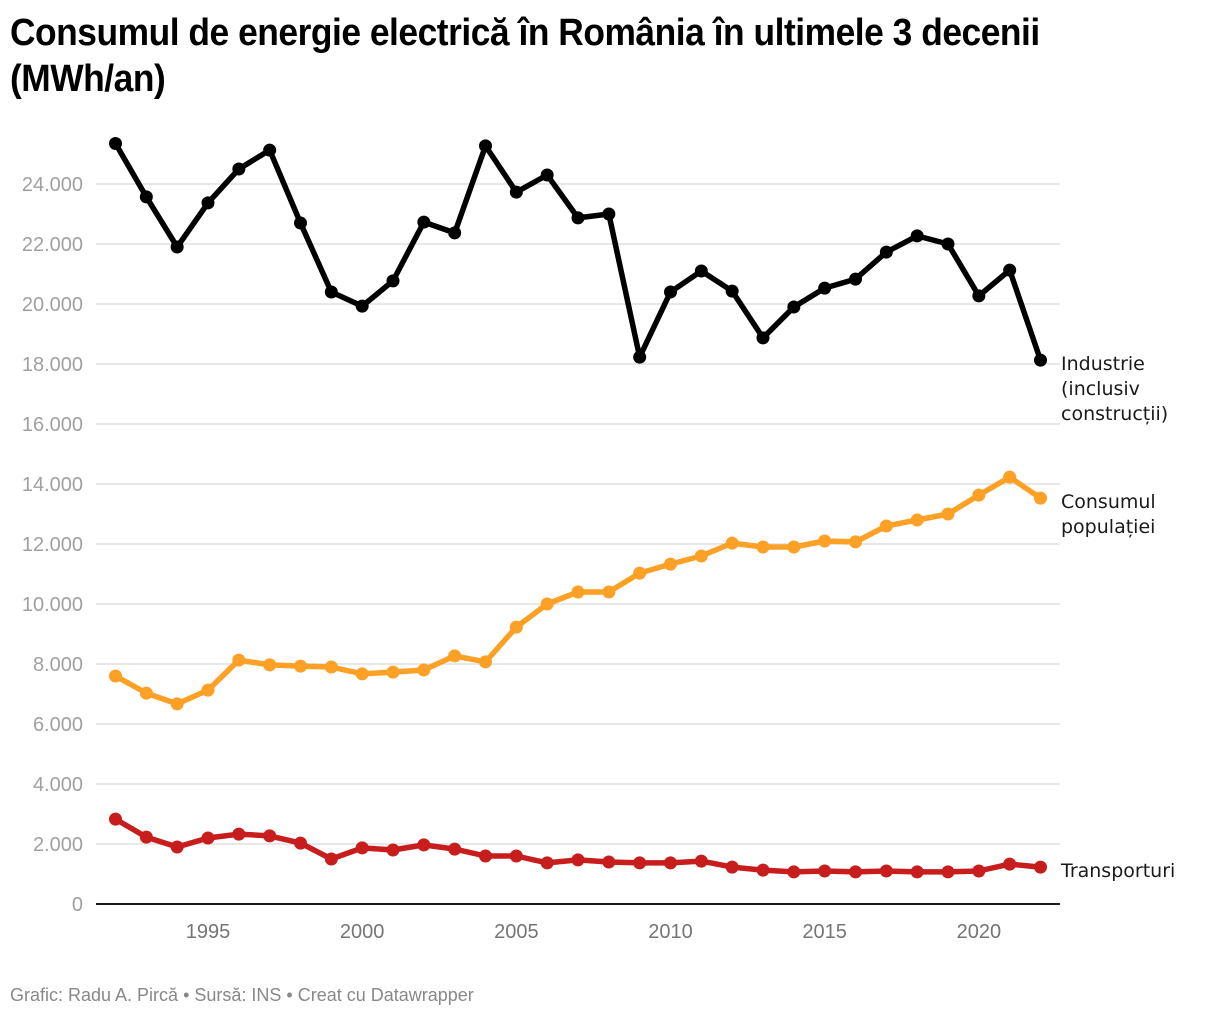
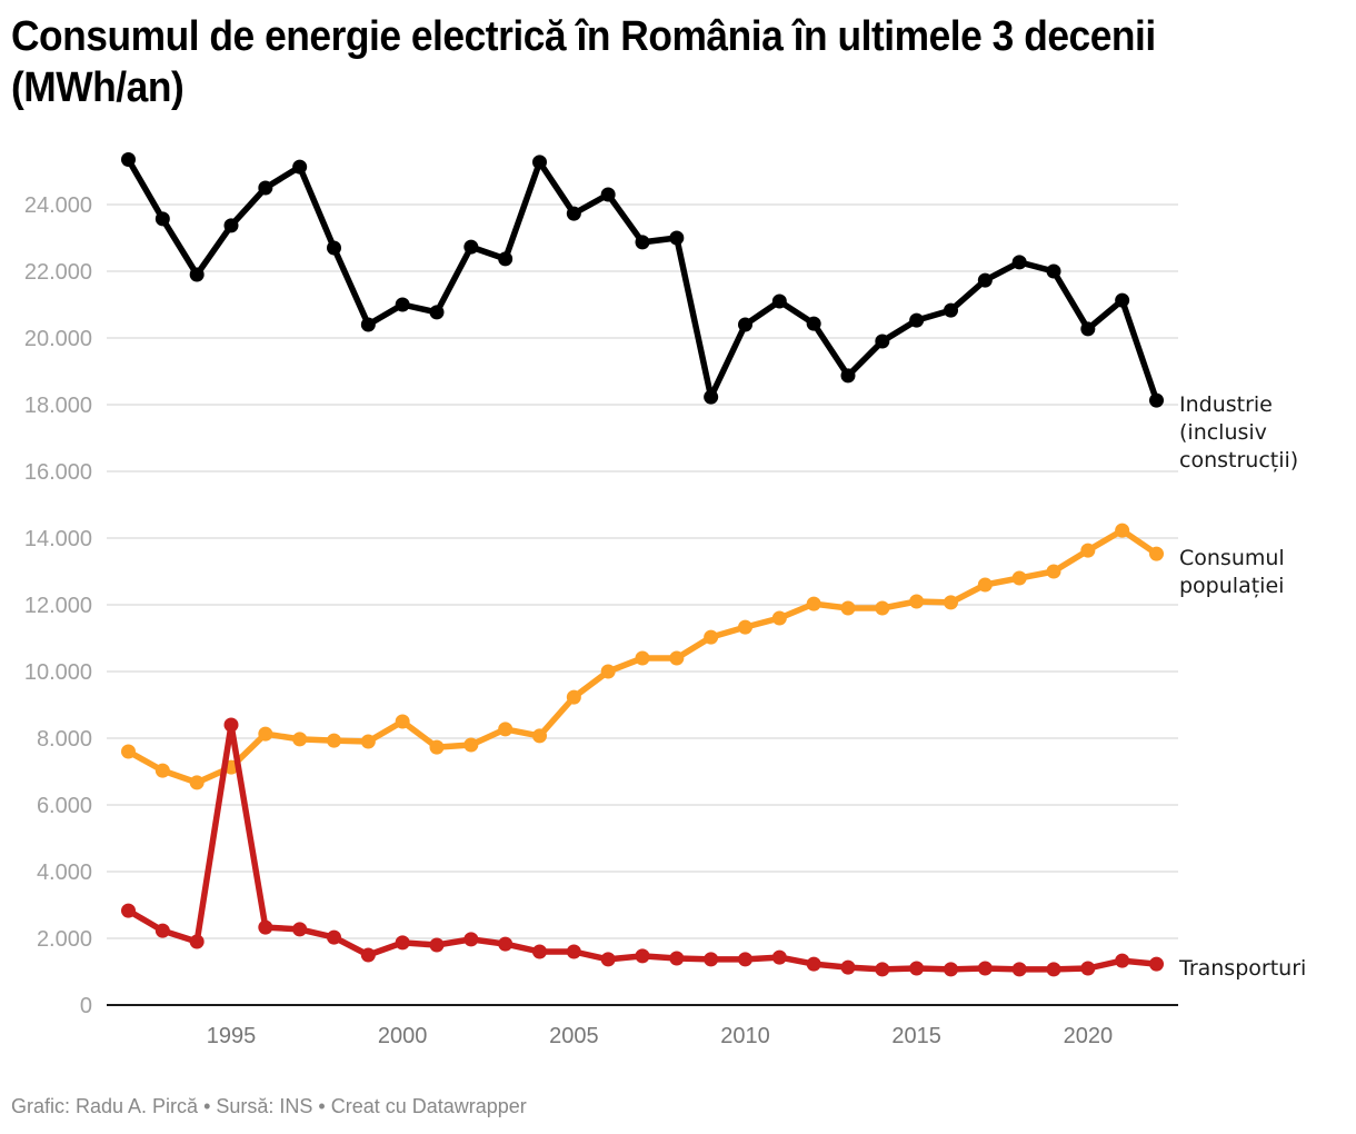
Transporturi/1995: 2200 -> 8400
Industrie (inclusiv construcții)/2000: 19900 -> 21000
Consumul populației/2000: 7700 -> 8500
